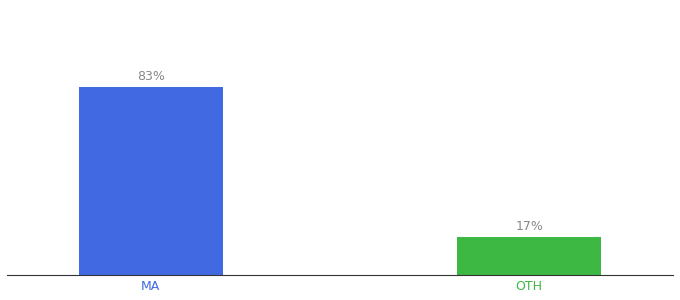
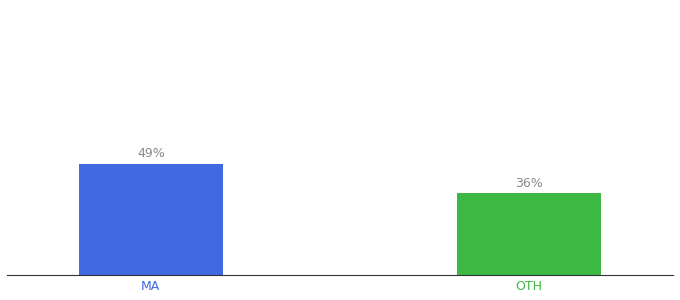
MA: 83% -> 49%
OTH: 17% -> 36%
